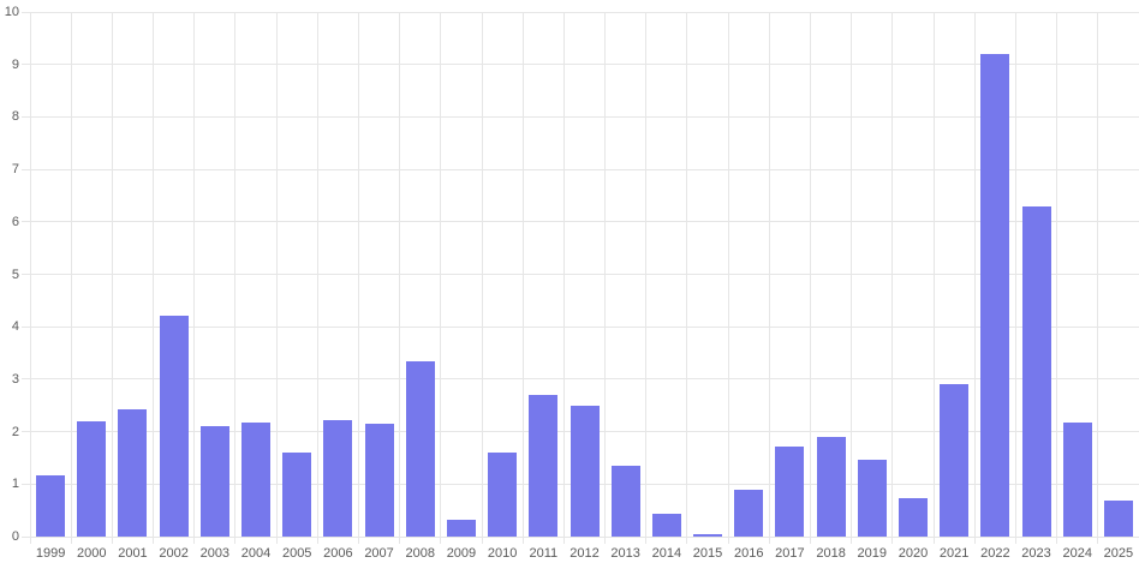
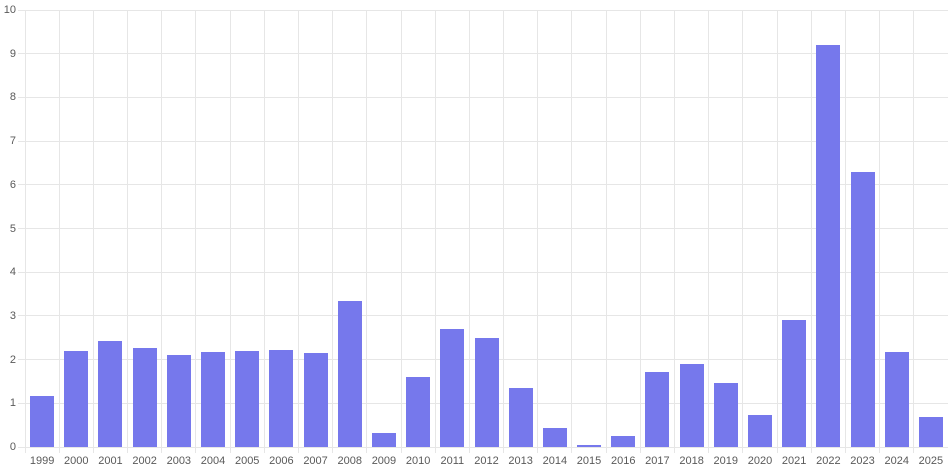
2002: 4.2 -> 2.3
2005: 1.6 -> 2.2
2016: 0.9 -> 0.3
